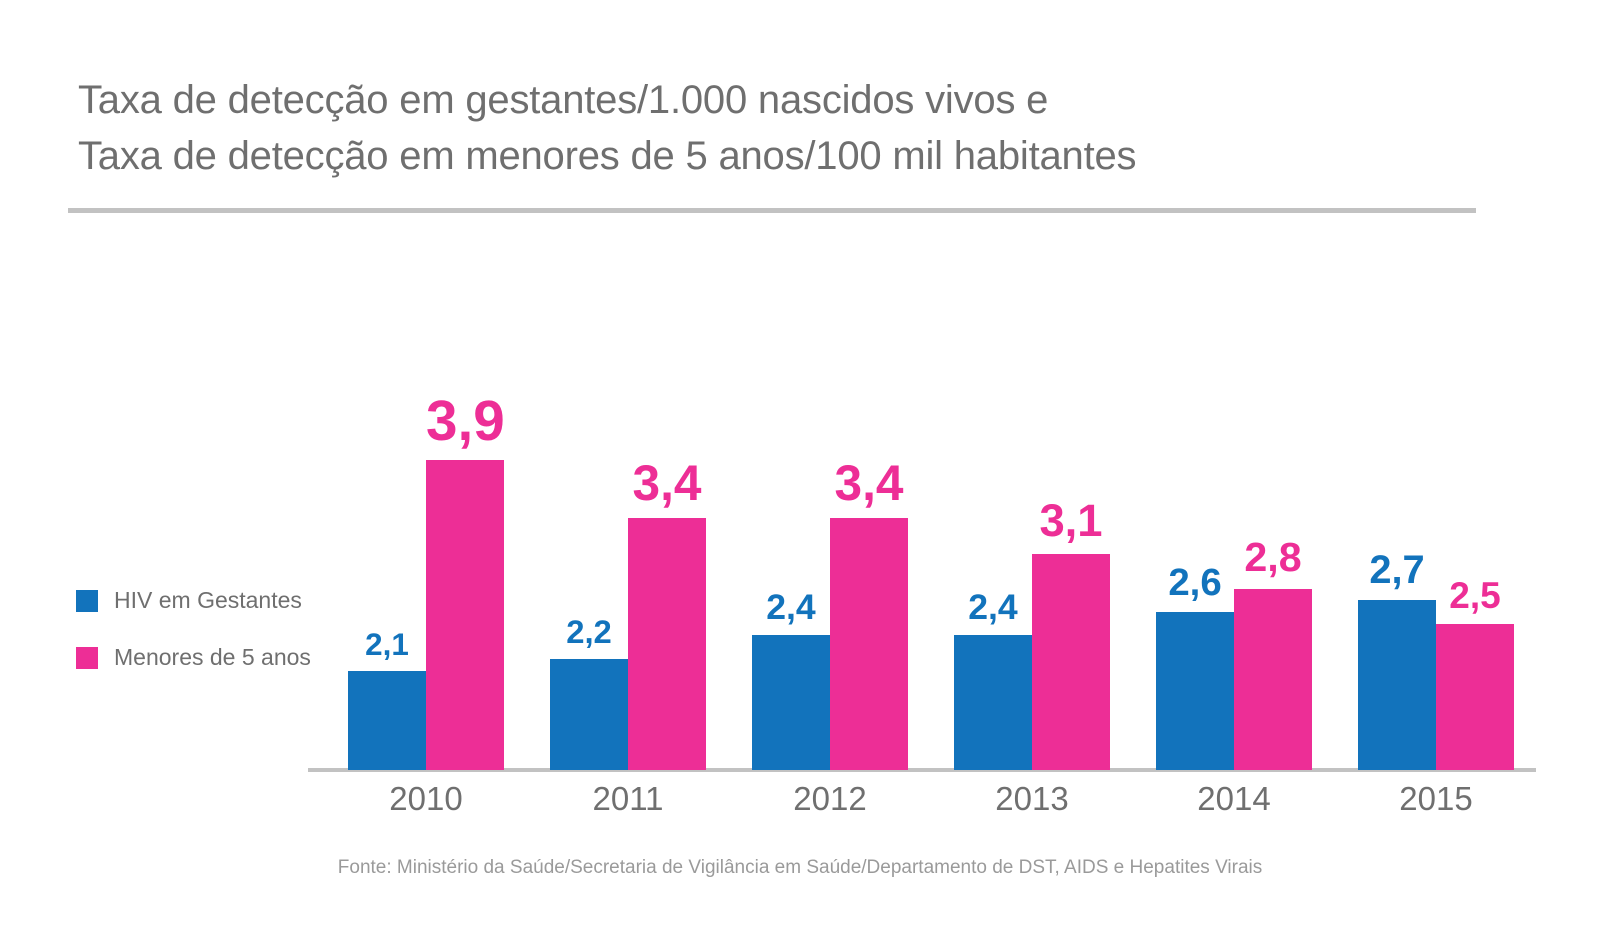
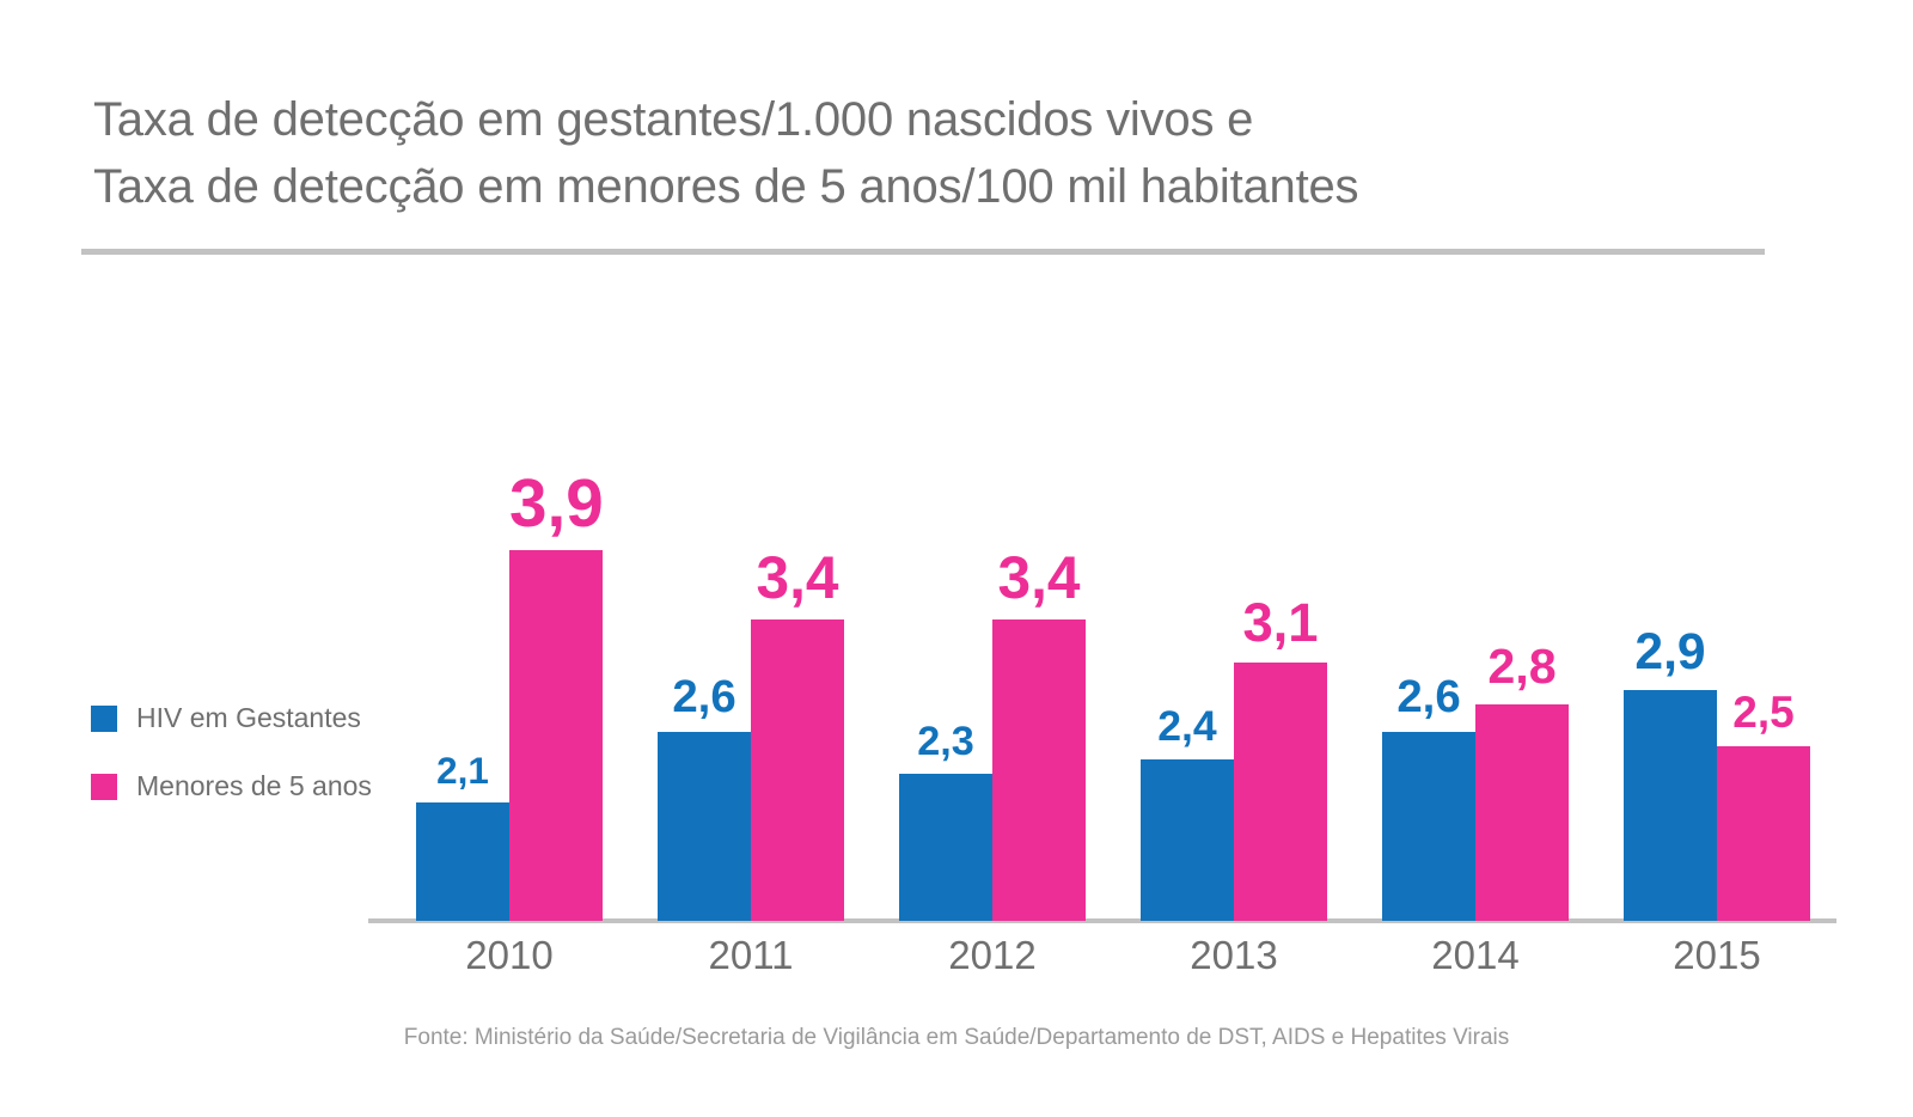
HIV em Gestantes/2011: 2,2 -> 2,6
HIV em Gestantes/2012: 2,4 -> 2,3
HIV em Gestantes/2015: 2,7 -> 2,9
